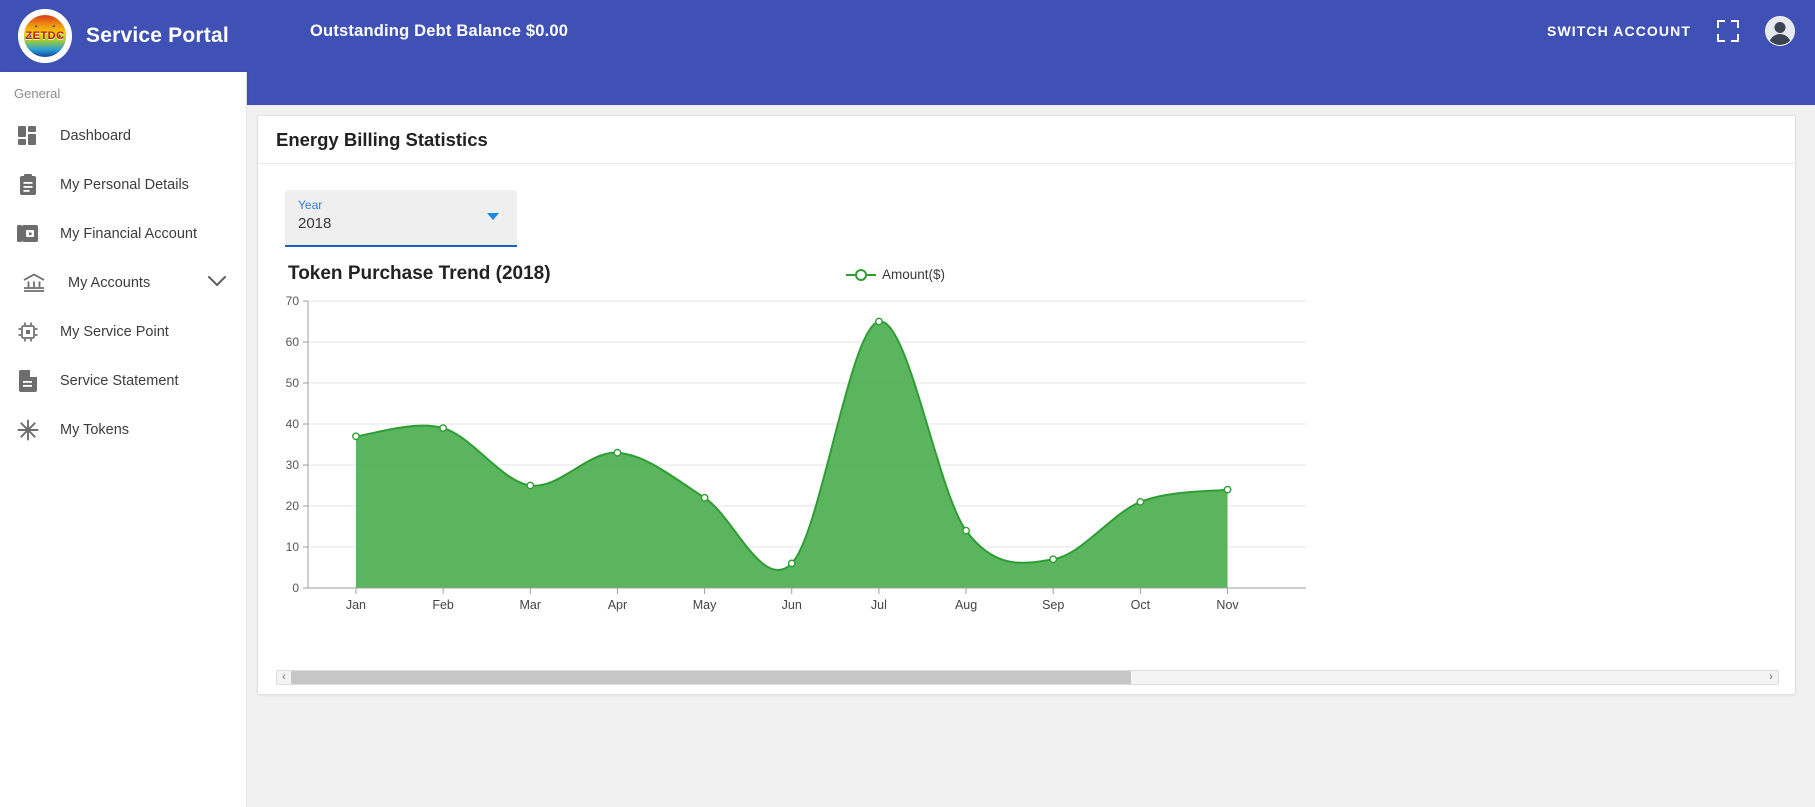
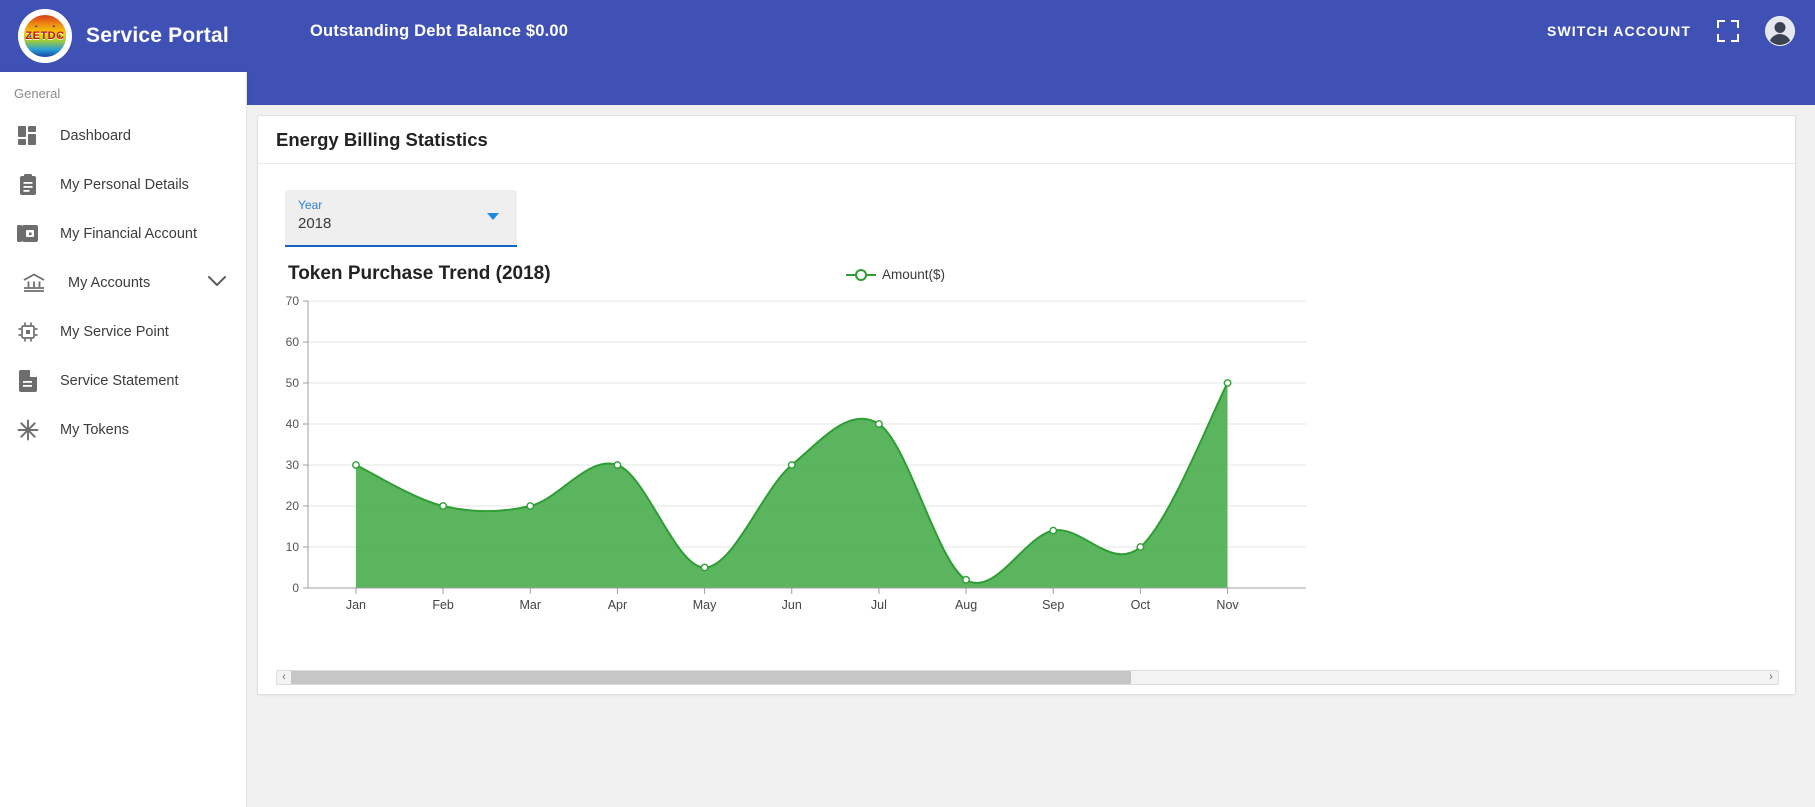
Jan: 37 -> 30
Feb: 39 -> 20
Mar: 25 -> 20
Apr: 33 -> 30
May: 22 -> 5
Jun: 6 -> 30
Jul: 65 -> 40
Aug: 14 -> 2
Sep: 7 -> 14
Oct: 21 -> 10
Nov: 24 -> 50
